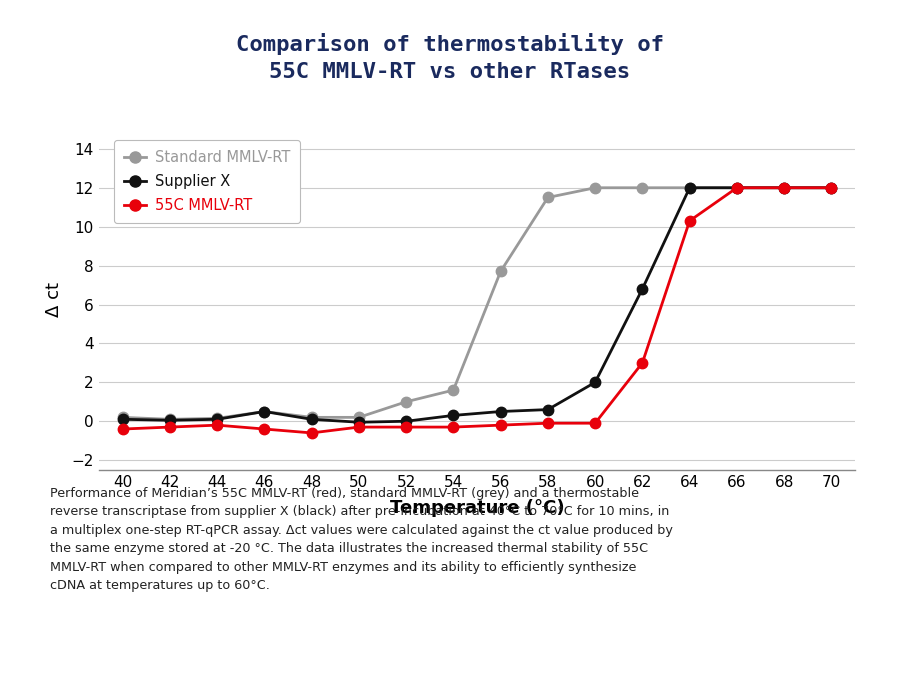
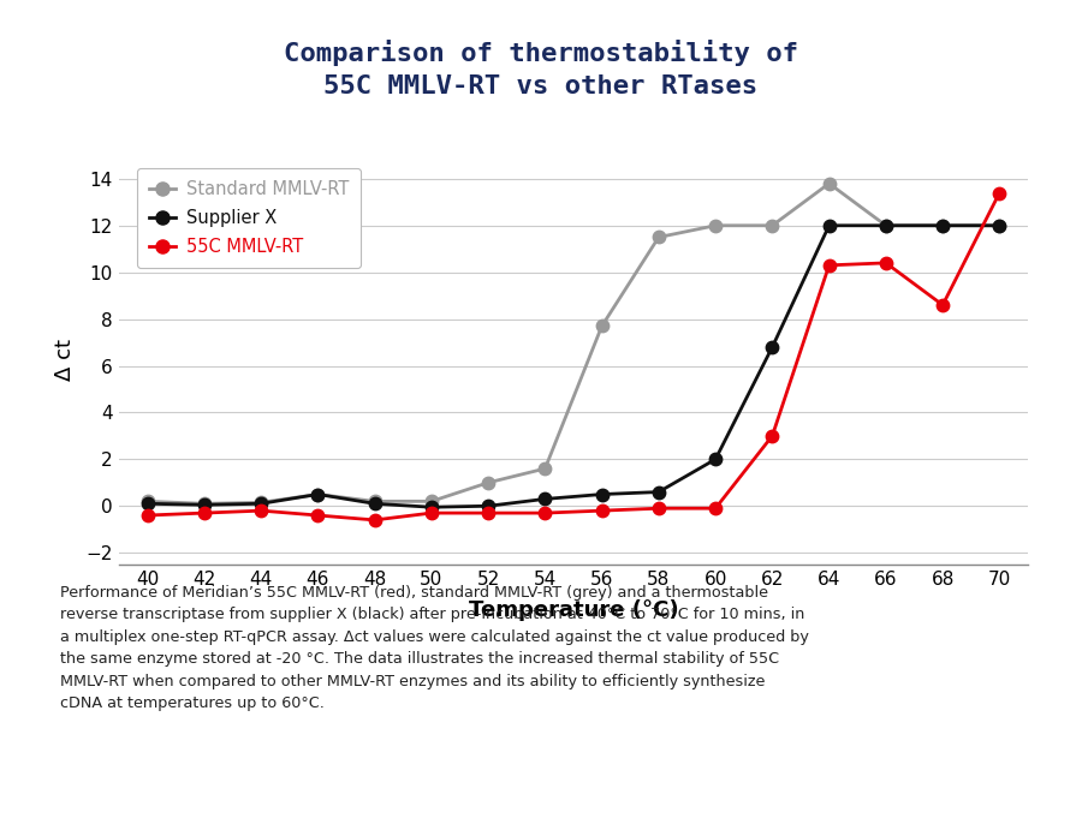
Standard MMLV-RT/64: 12.0 -> 13.8
55C MMLV-RT/66: 12.0 -> 10.4
55C MMLV-RT/68: 12.0 -> 8.6
55C MMLV-RT/70: 12.0 -> 13.4
